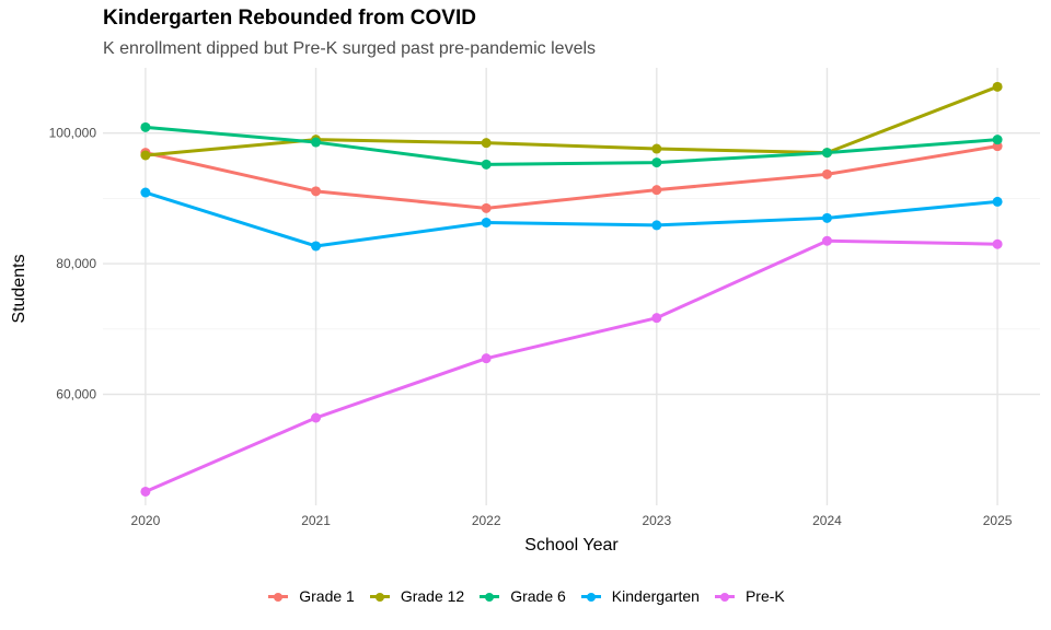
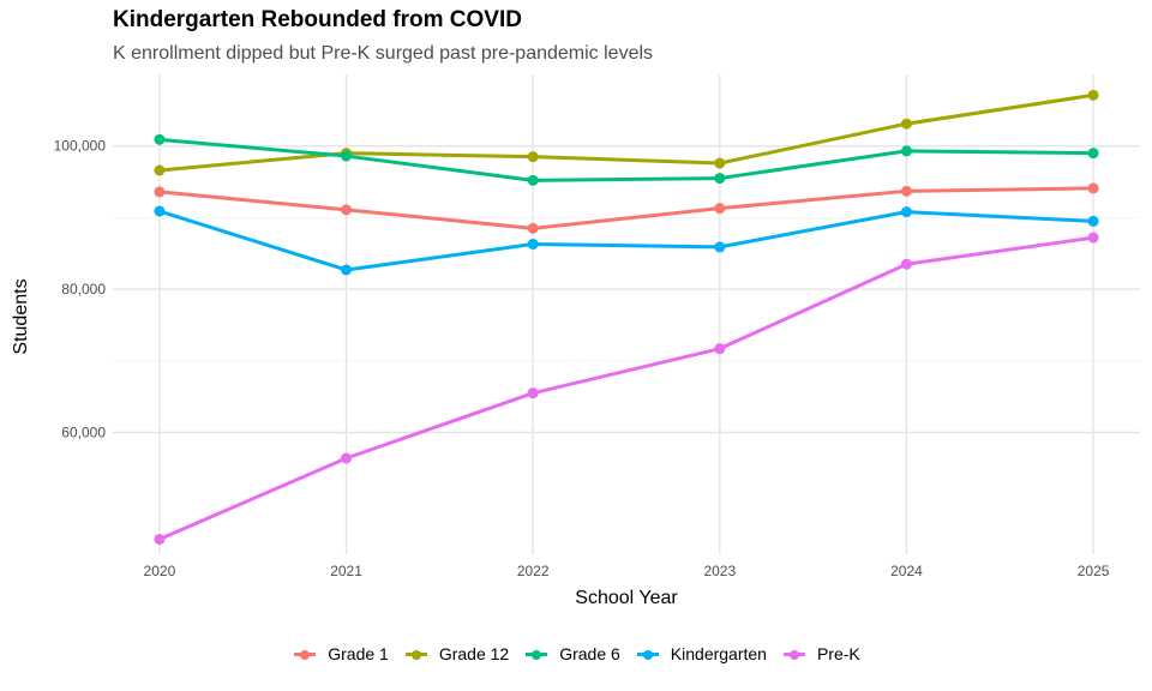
Grade 1/2020: 97000 -> 94000
Grade 12/2024: 97000 -> 103000
Grade 6/2024: 97000 -> 99000
Kindergarten/2024: 87000 -> 91000
Grade 1/2025: 98000 -> 94000
Pre-K/2025: 83000 -> 87000
